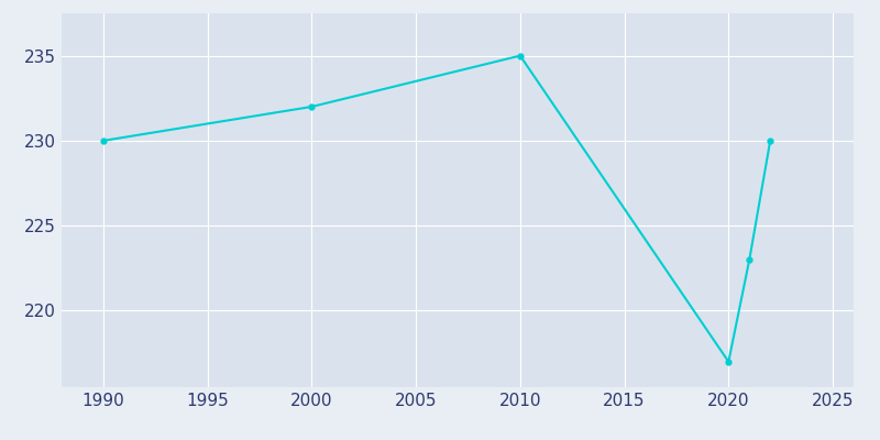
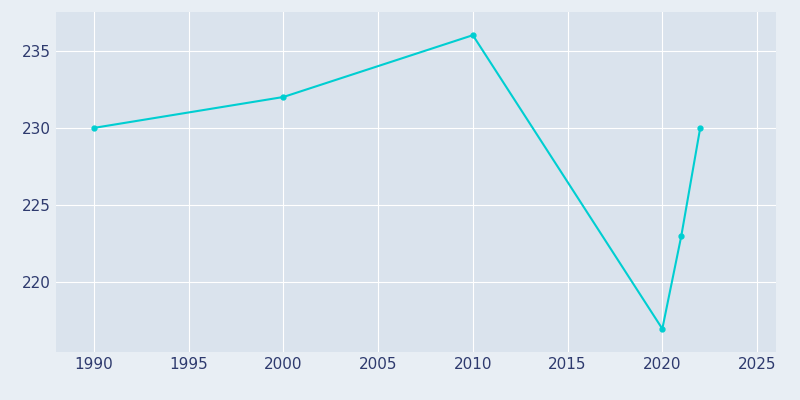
2010: 235 -> 236
